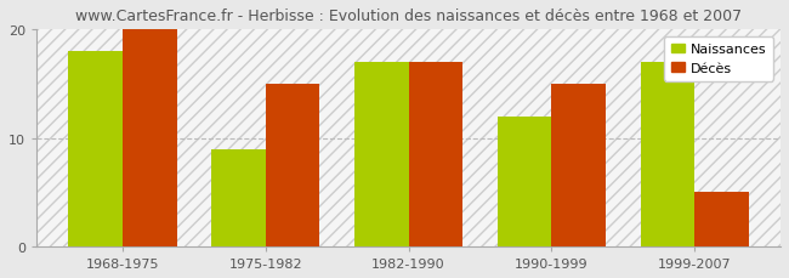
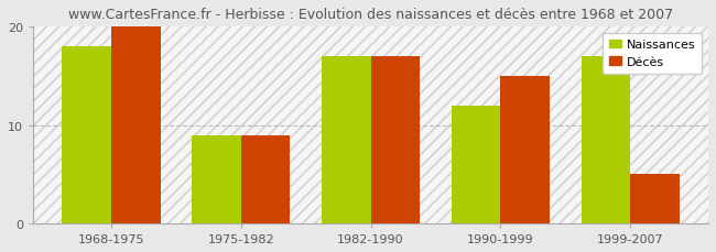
Décès/1975-1982: 15 -> 9
